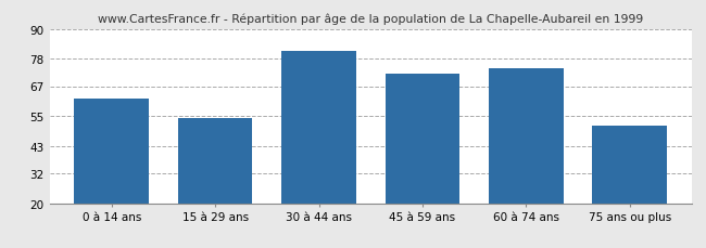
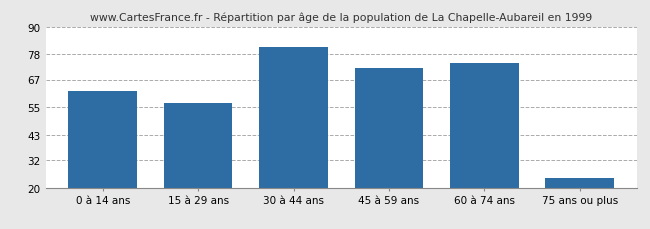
15 à 29 ans: 54 -> 57
75 ans ou plus: 51 -> 24
